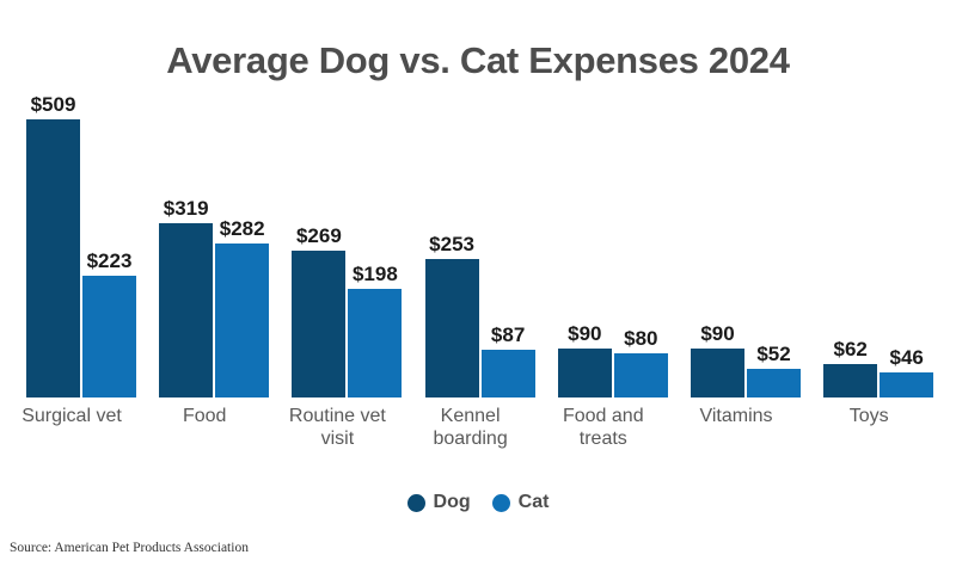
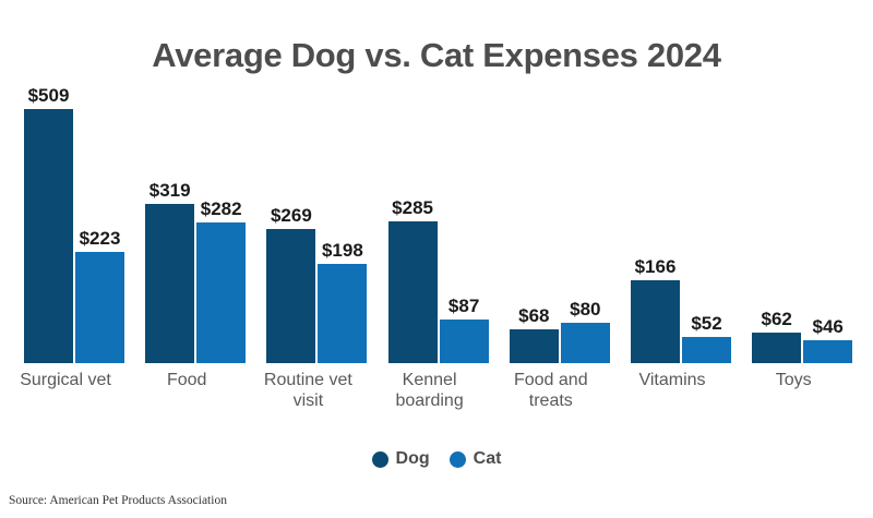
Dog/Kennel boarding: $253 -> $285
Dog/Food and treats: $90 -> $68
Dog/Vitamins: $90 -> $166
